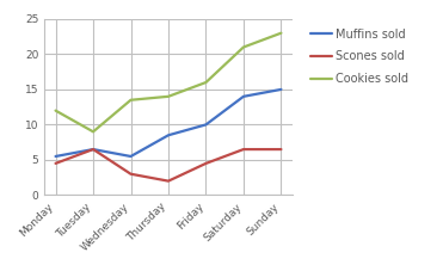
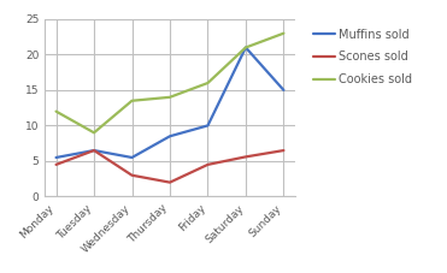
Muffins sold/Saturday: 14.0 -> 21.0
Scones sold/Saturday: 6.5 -> 5.6
